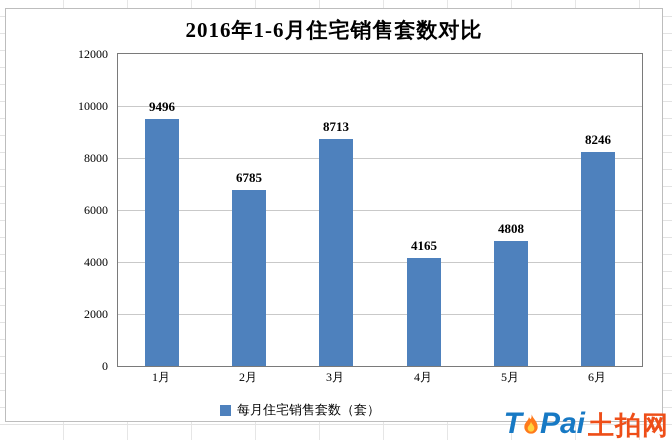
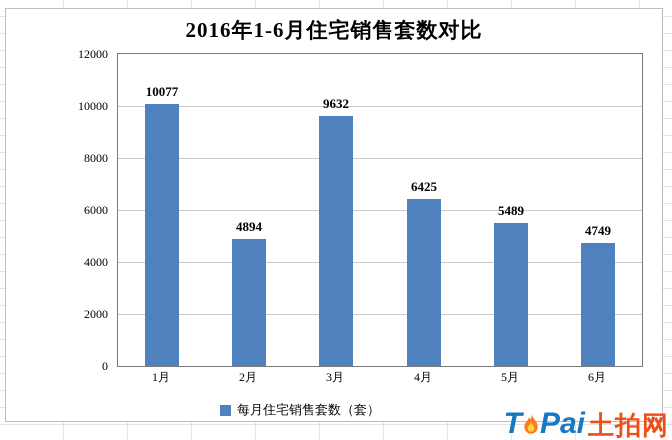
1月: 9496 -> 10077
2月: 6785 -> 4894
3月: 8713 -> 9632
4月: 4165 -> 6425
5月: 4808 -> 5489
6月: 8246 -> 4749
